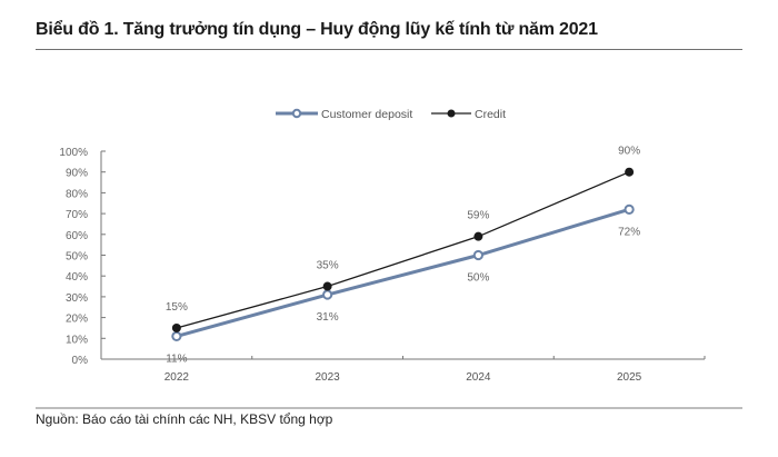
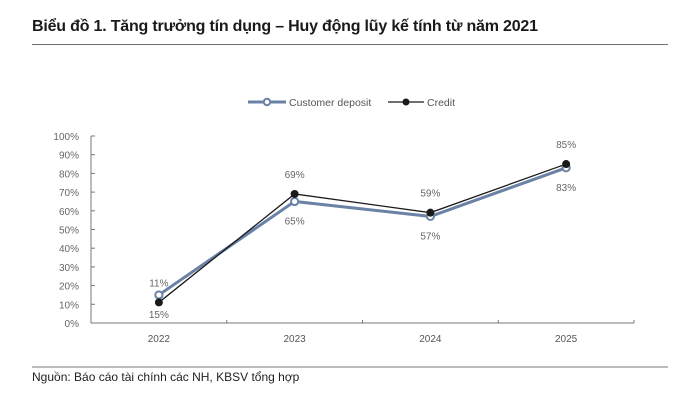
Customer deposit/2022: 11% -> 15%
Credit/2022: 15% -> 11%
Customer deposit/2023: 31% -> 65%
Credit/2023: 35% -> 69%
Customer deposit/2024: 50% -> 57%
Customer deposit/2025: 72% -> 83%
Credit/2025: 90% -> 85%
